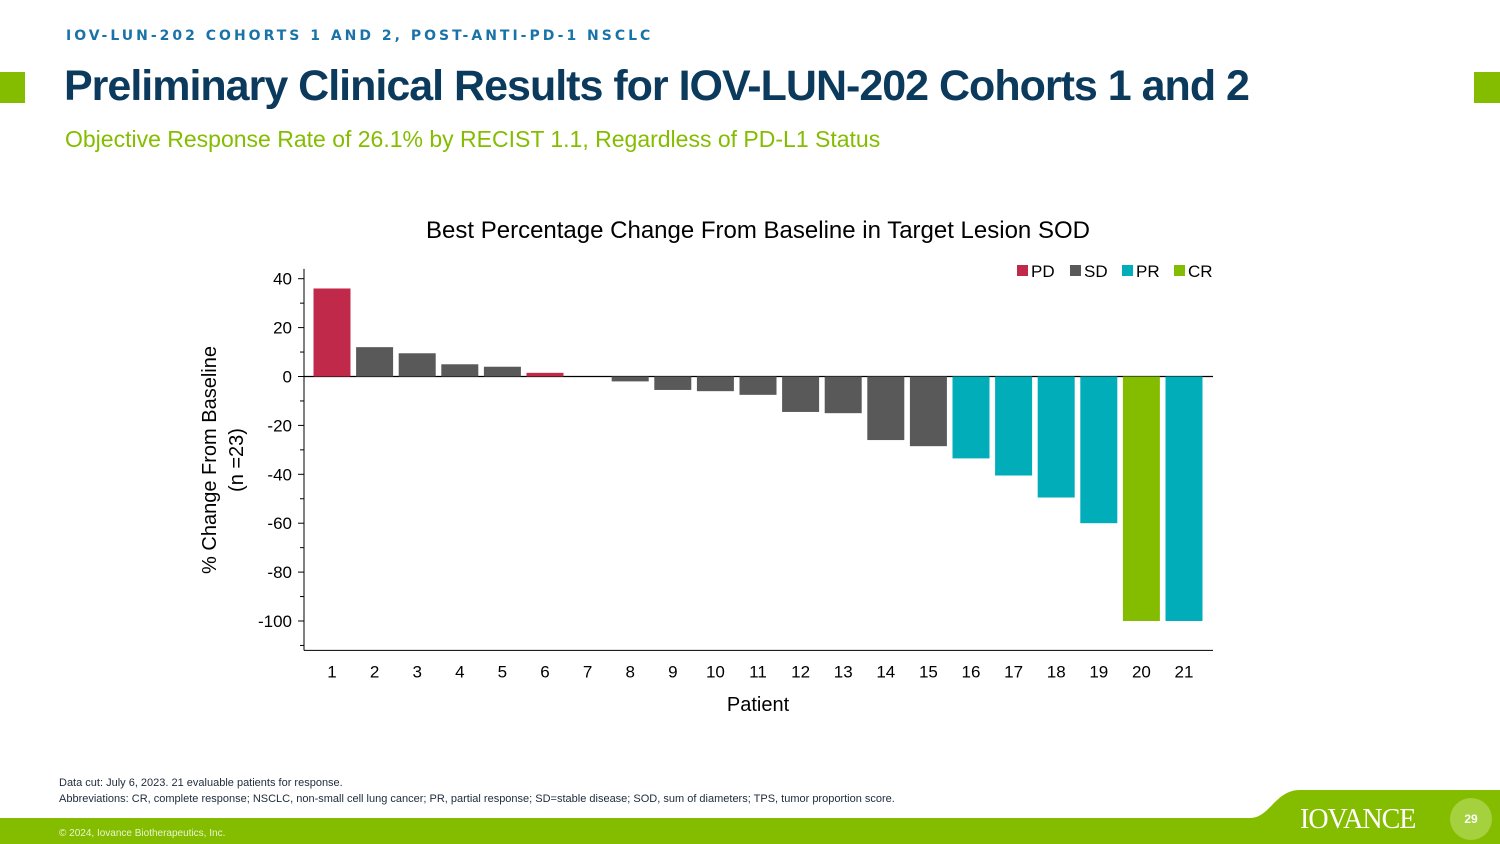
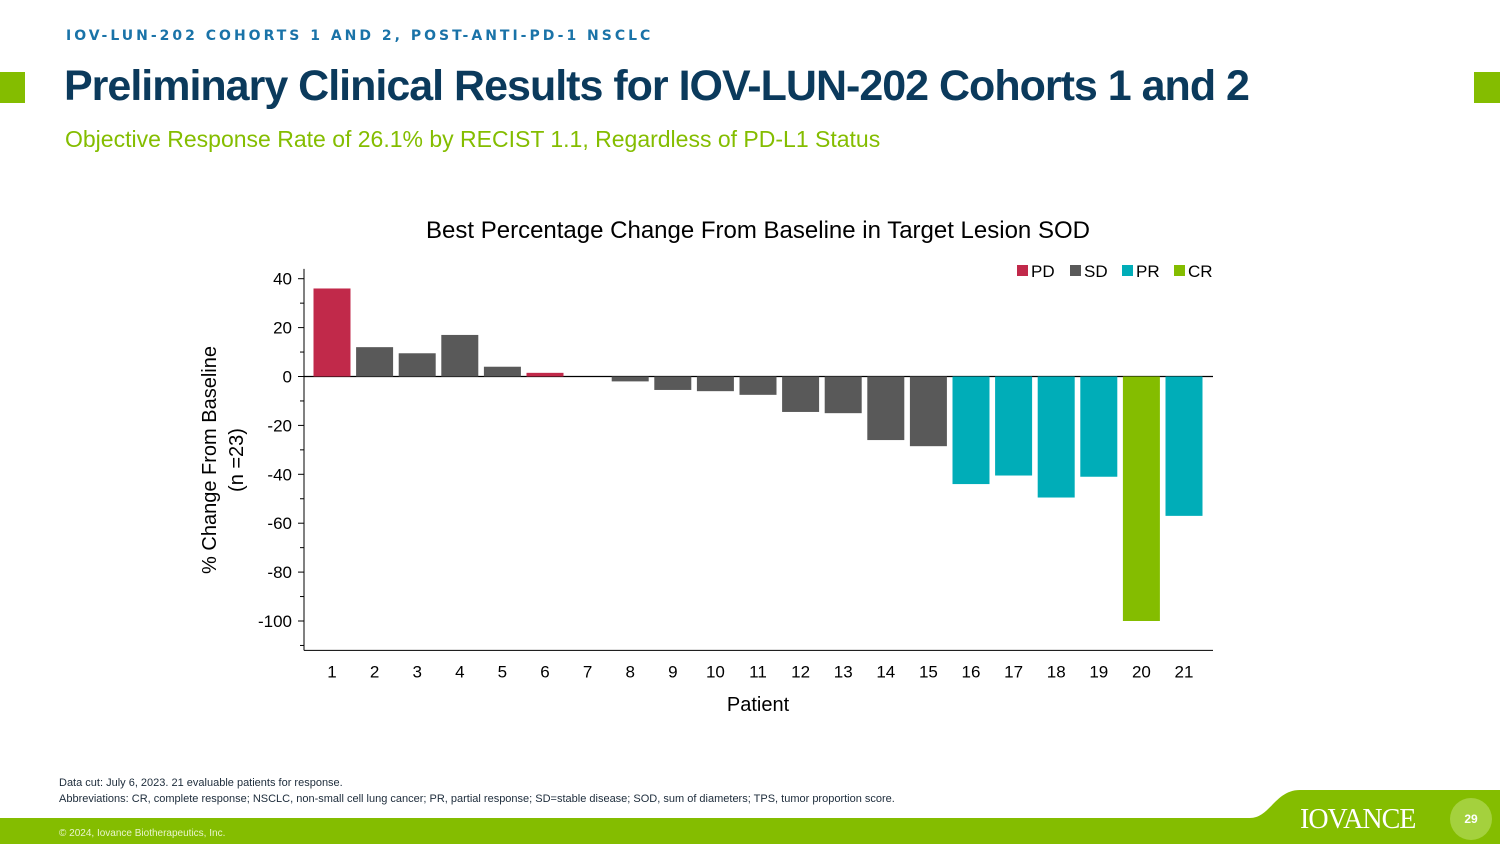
4: 5 -> 17
16: -34 -> -44
19: -60 -> -41
21: -100 -> -57
